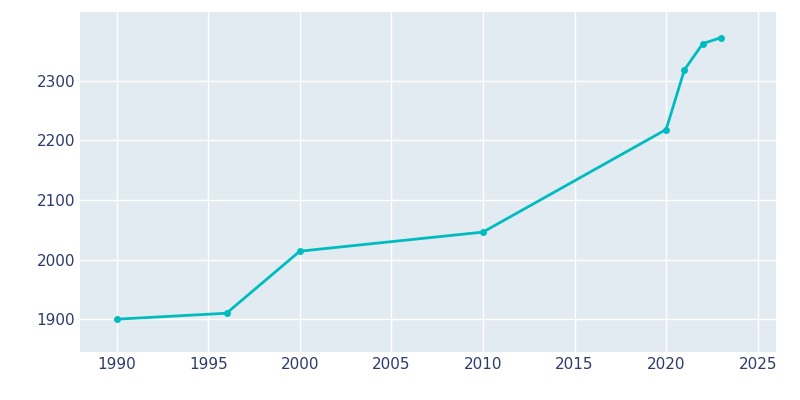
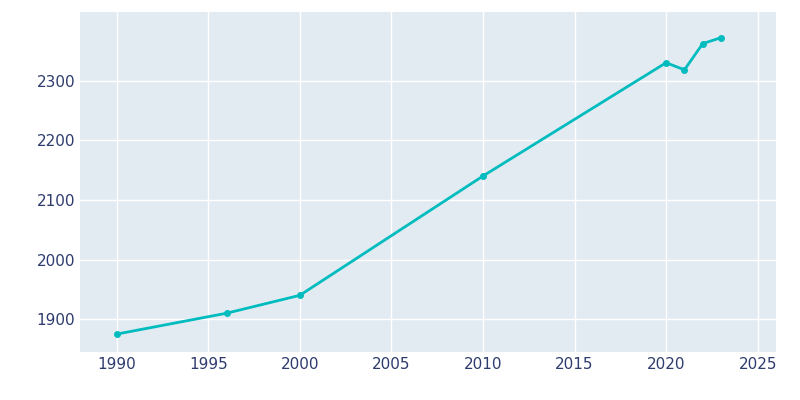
1990: 1900 -> 1875
2000: 2014 -> 1940
2010: 2046 -> 2140
2020: 2218 -> 2330
